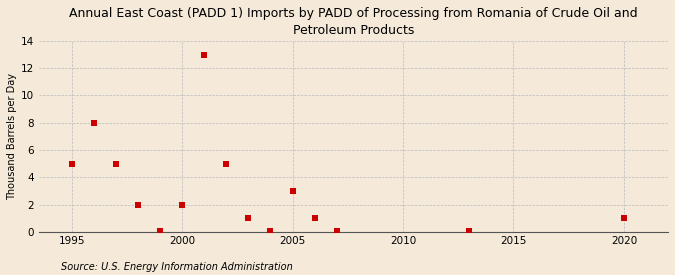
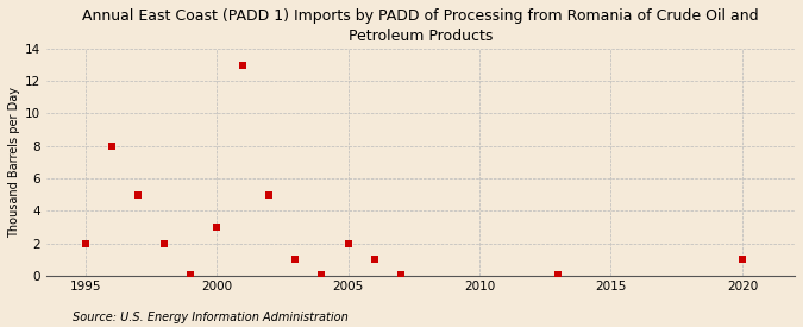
1995: 5.0 -> 2.0
2000: 2.0 -> 3.0
2005: 3.0 -> 2.0
